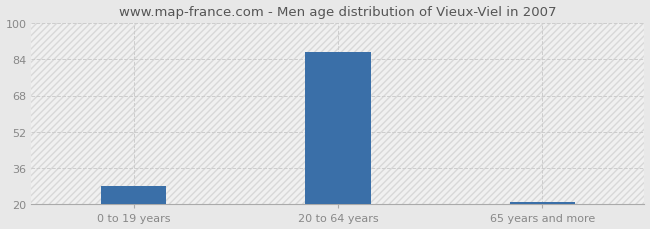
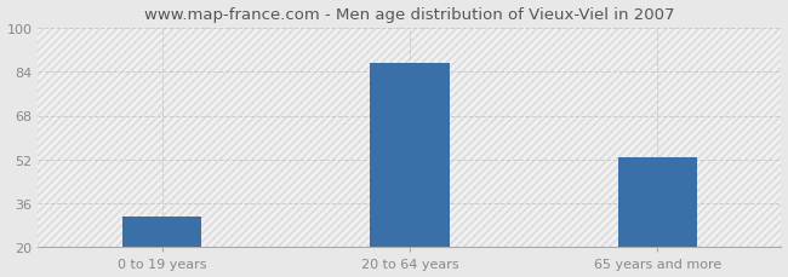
0 to 19 years: 28 -> 31
65 years and more: 21 -> 53
